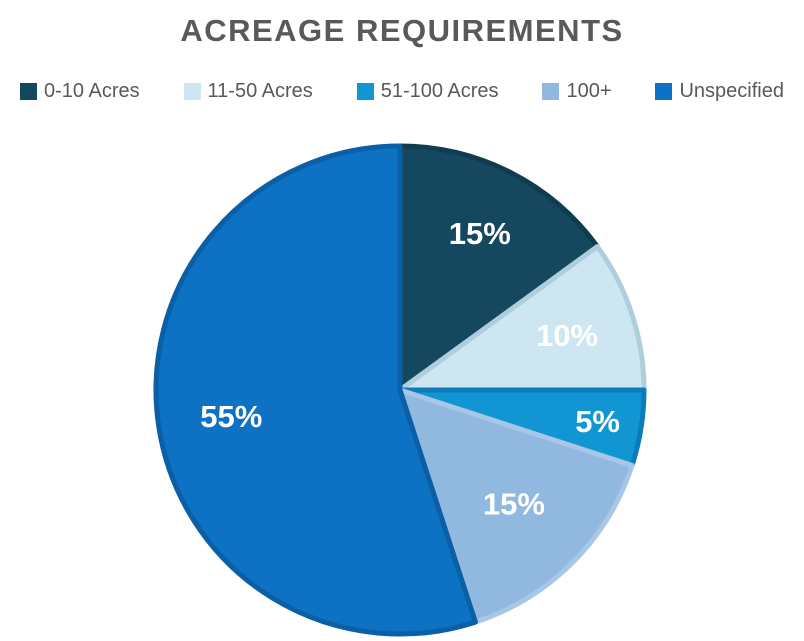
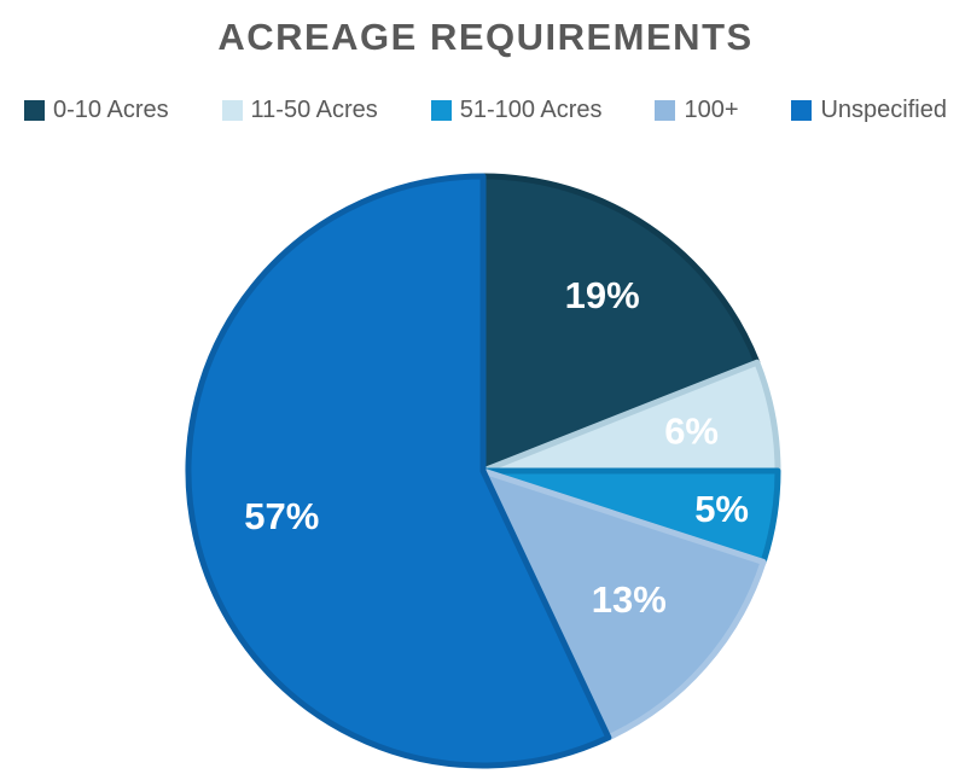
0-10 Acres: 15% -> 19%
11-50 Acres: 10% -> 6%
100+: 15% -> 13%
Unspecified: 55% -> 57%
